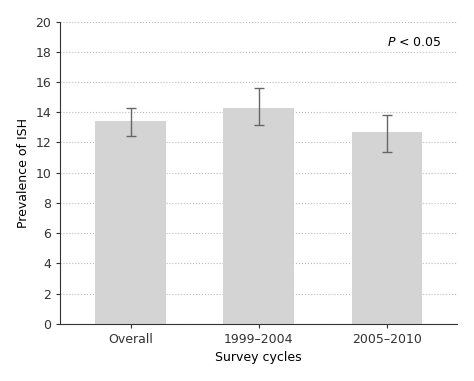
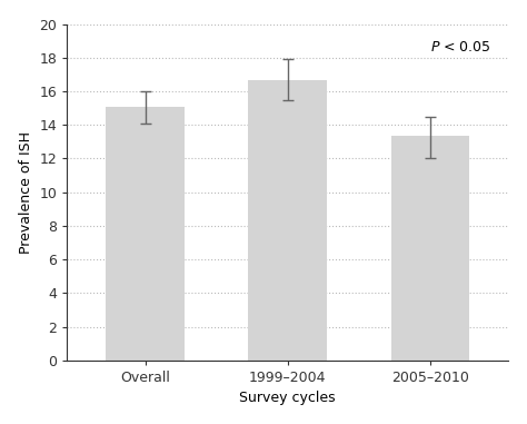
Overall: 13.4 -> 15.1
1999–2004: 14.3 -> 16.6
2005–2010: 12.7 -> 13.3
